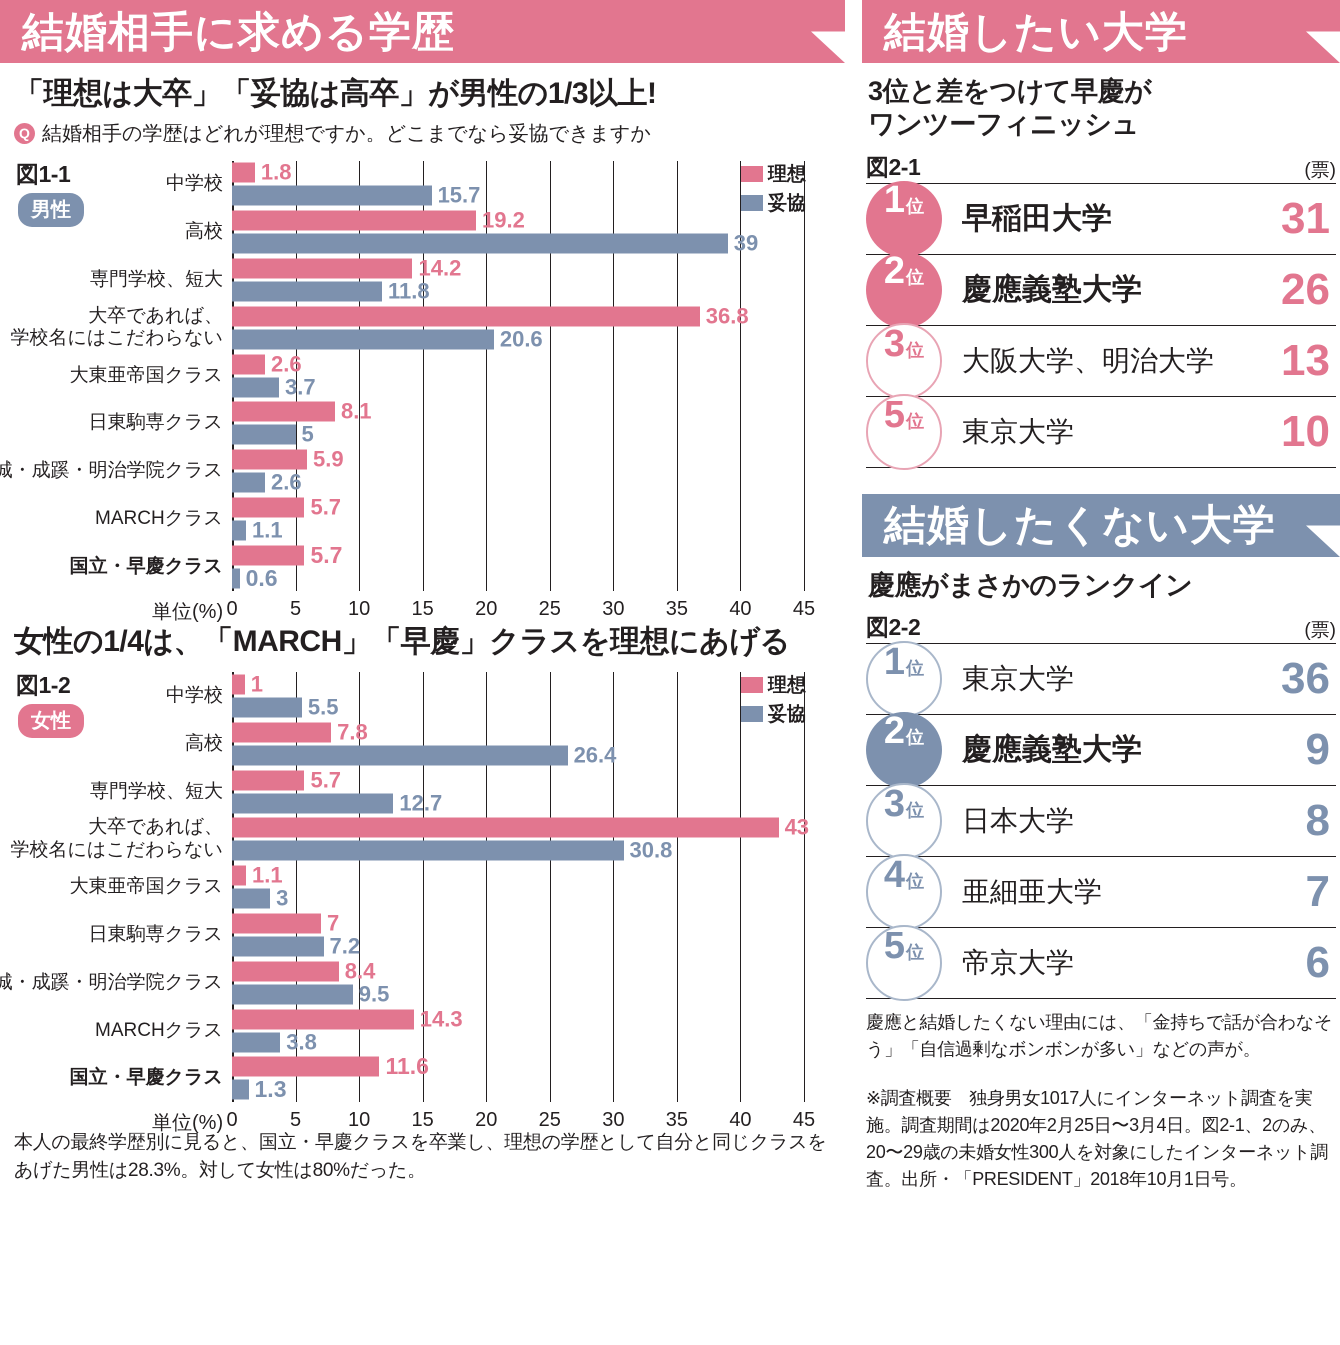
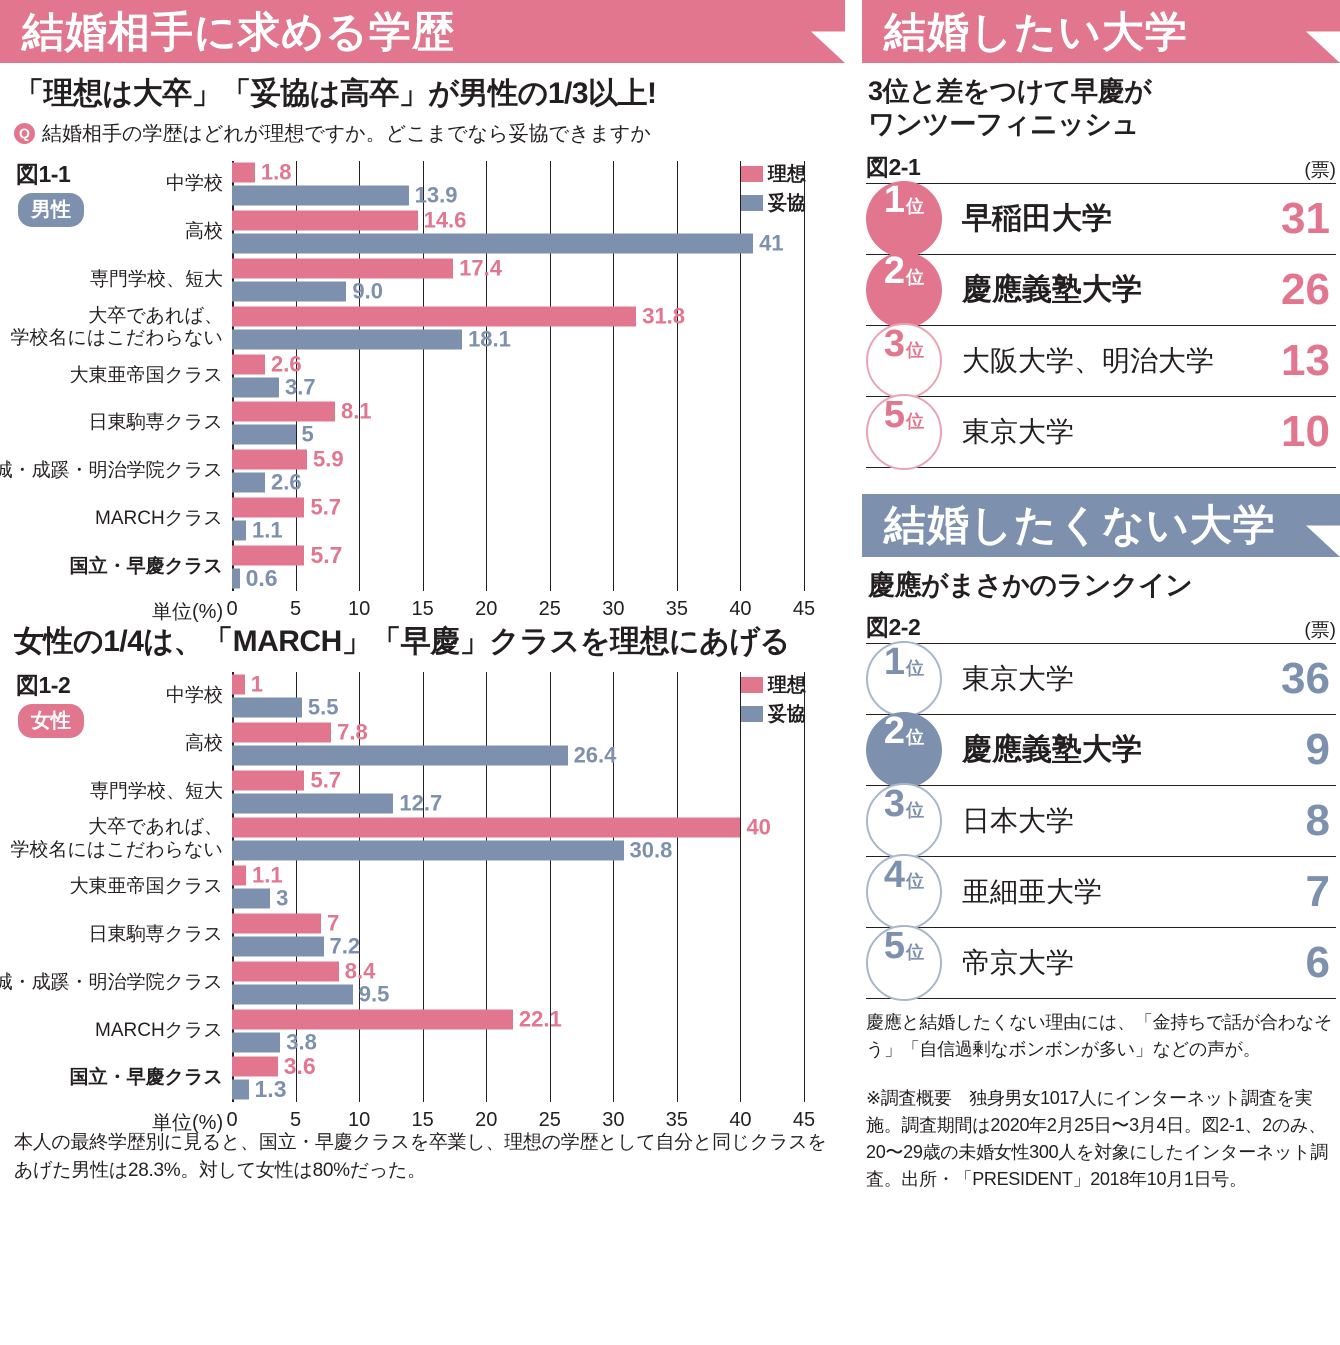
「理想は大卒」「妥協は高卒」が男性の1/3以上!/妥協/中学校: 15.7 -> 13.9
「理想は大卒」「妥協は高卒」が男性の1/3以上!/理想/高校: 19.2 -> 14.6
「理想は大卒」「妥協は高卒」が男性の1/3以上!/妥協/高校: 39 -> 41
「理想は大卒」「妥協は高卒」が男性の1/3以上!/理想/専門学校、短大: 14.2 -> 17.4
「理想は大卒」「妥協は高卒」が男性の1/3以上!/妥協/専門学校、短大: 11.8 -> 9.0
「理想は大卒」「妥協は高卒」が男性の1/3以上!/理想/大卒であれば、 学校名にはこだわらない: 36.8 -> 31.8
「理想は大卒」「妥協は高卒」が男性の1/3以上!/妥協/大卒であれば、 学校名にはこだわらない: 20.6 -> 18.1
女性の1/4は、「MARCH」「早慶」クラスを理想にあげる/理想/大卒であれば、 学校名にはこだわらない: 43 -> 40
女性の1/4は、「MARCH」「早慶」クラスを理想にあげる/理想/MARCHクラス: 14.3 -> 22.1
女性の1/4は、「MARCH」「早慶」クラスを理想にあげる/理想/国立・早慶クラス: 11.6 -> 3.6
